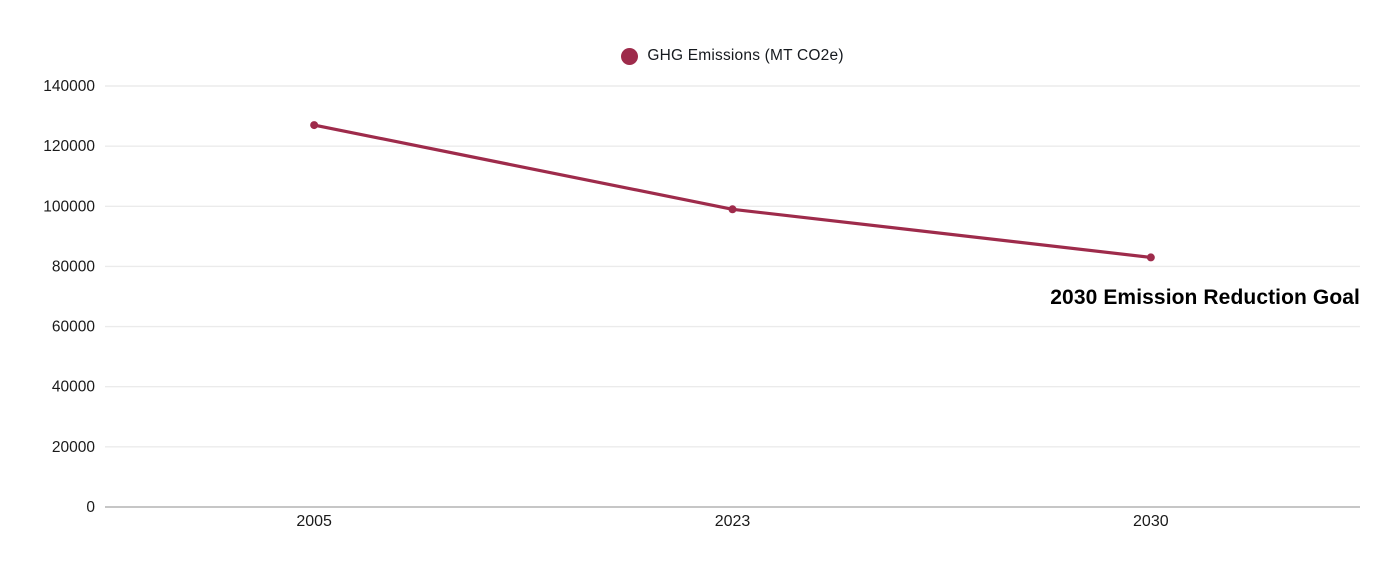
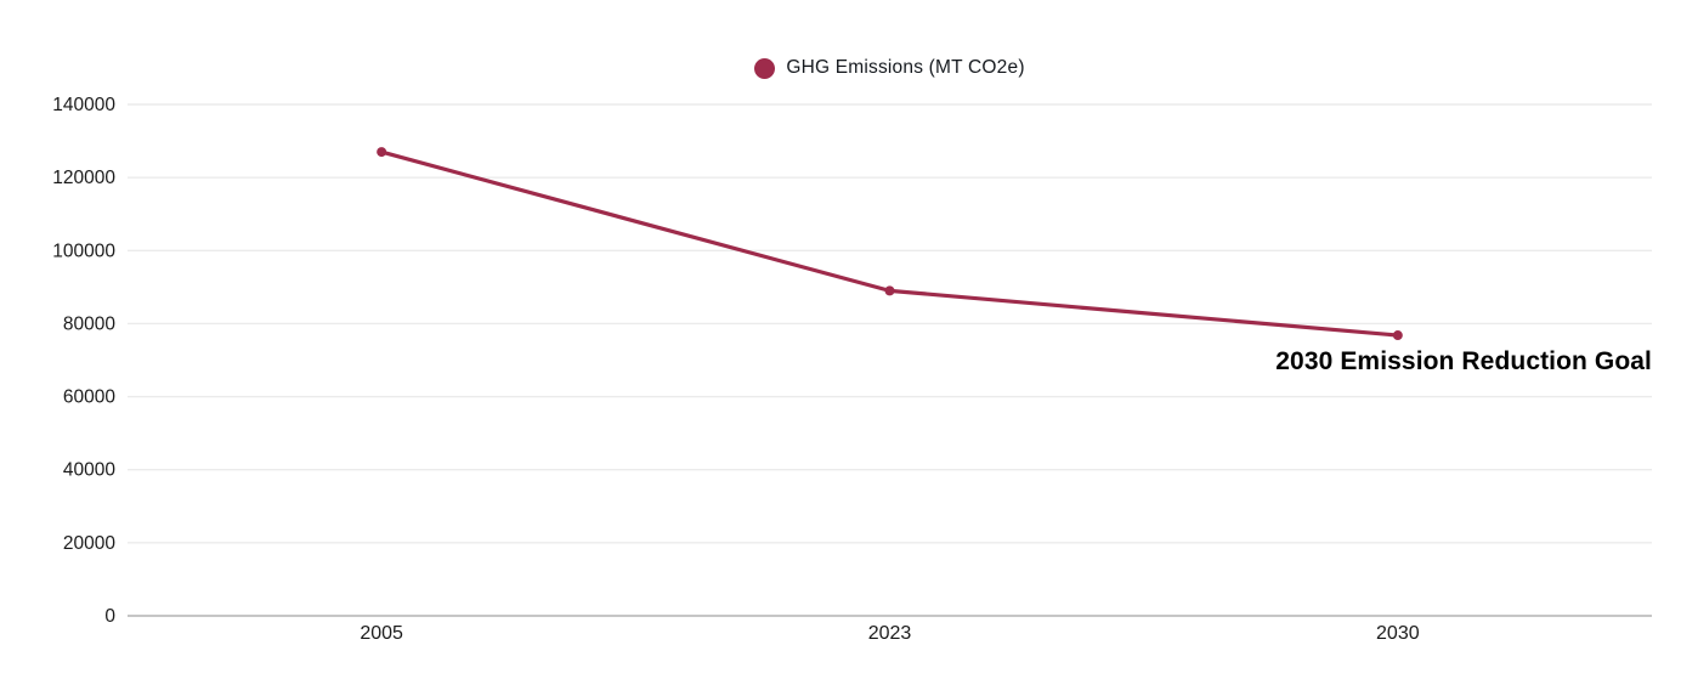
2023: 99000 -> 89000
2030: 83000 -> 77000
